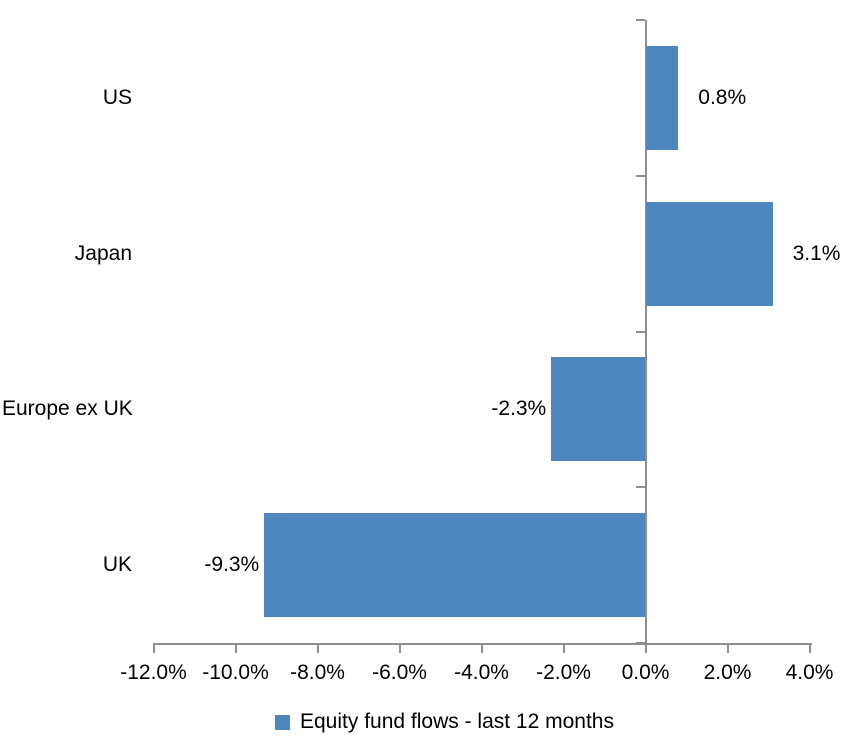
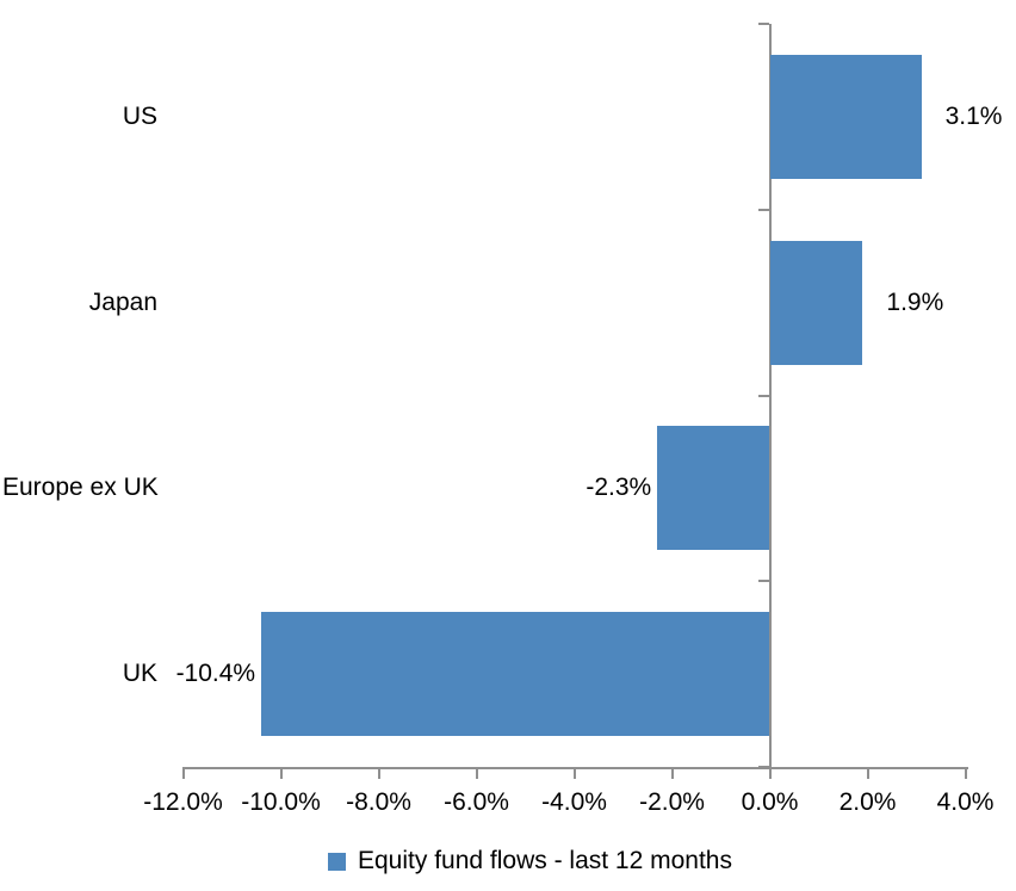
US: 0.8% -> 3.1%
Japan: 3.1% -> 1.9%
UK: -9.3% -> -10.4%
